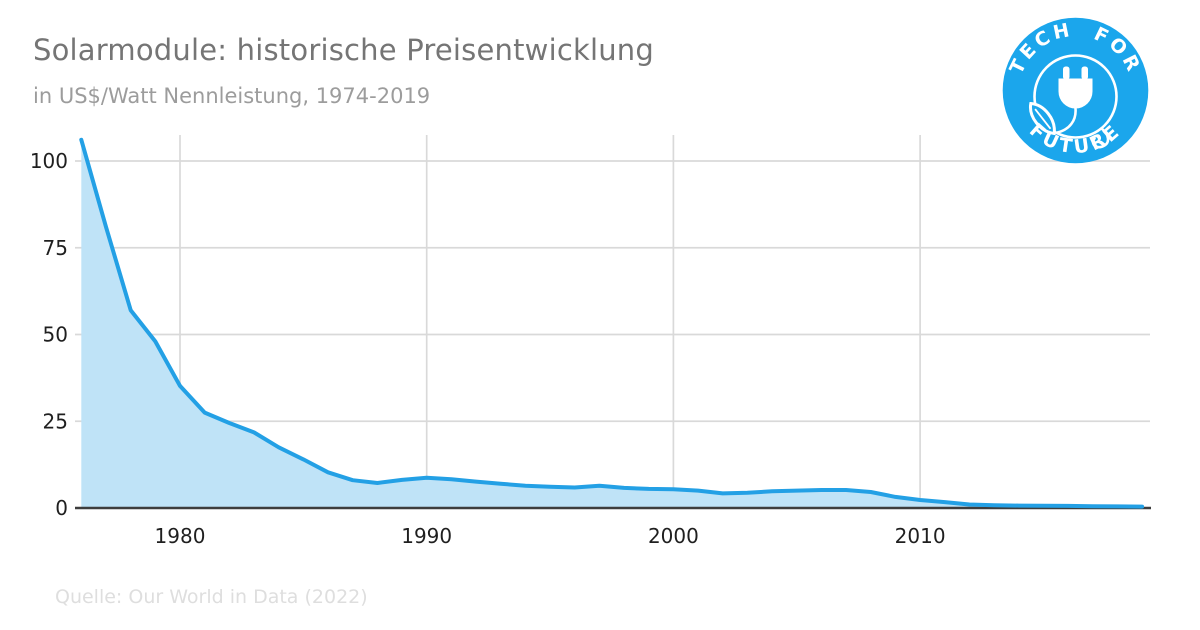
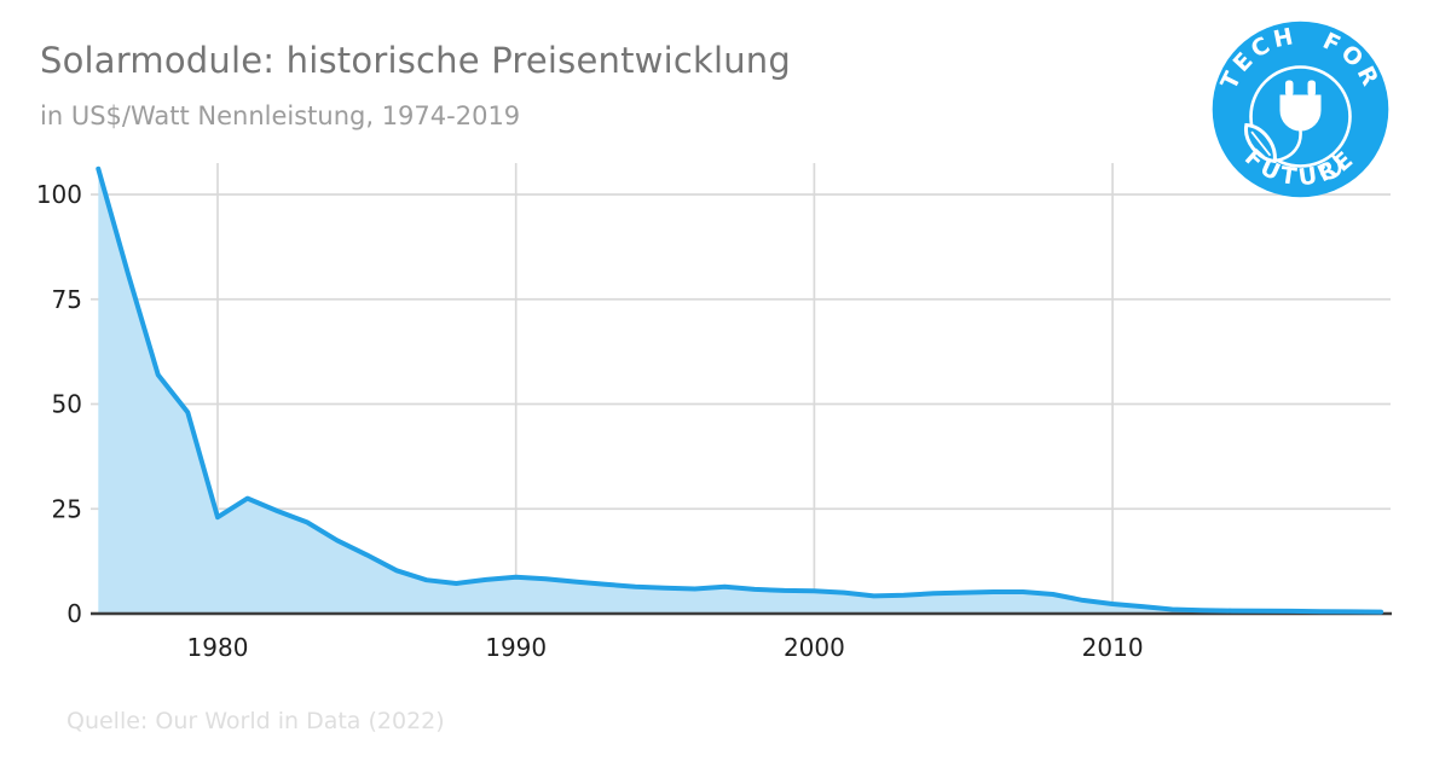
1980: 35 -> 23
